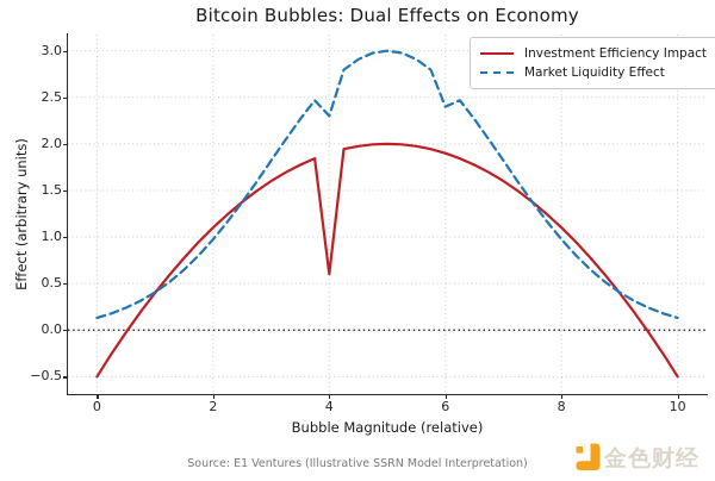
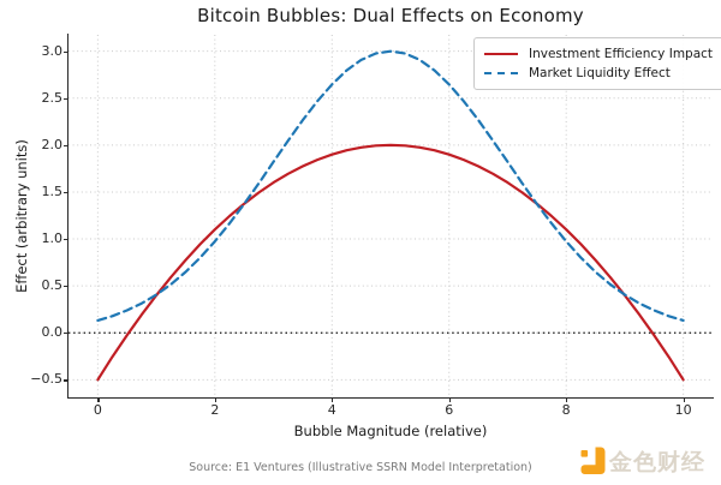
Investment Efficiency Impact/4: 0.6 -> 1.9
Market Liquidity Effect/4: 2.3 -> 2.6
Market Liquidity Effect/6: 2.4 -> 2.6
